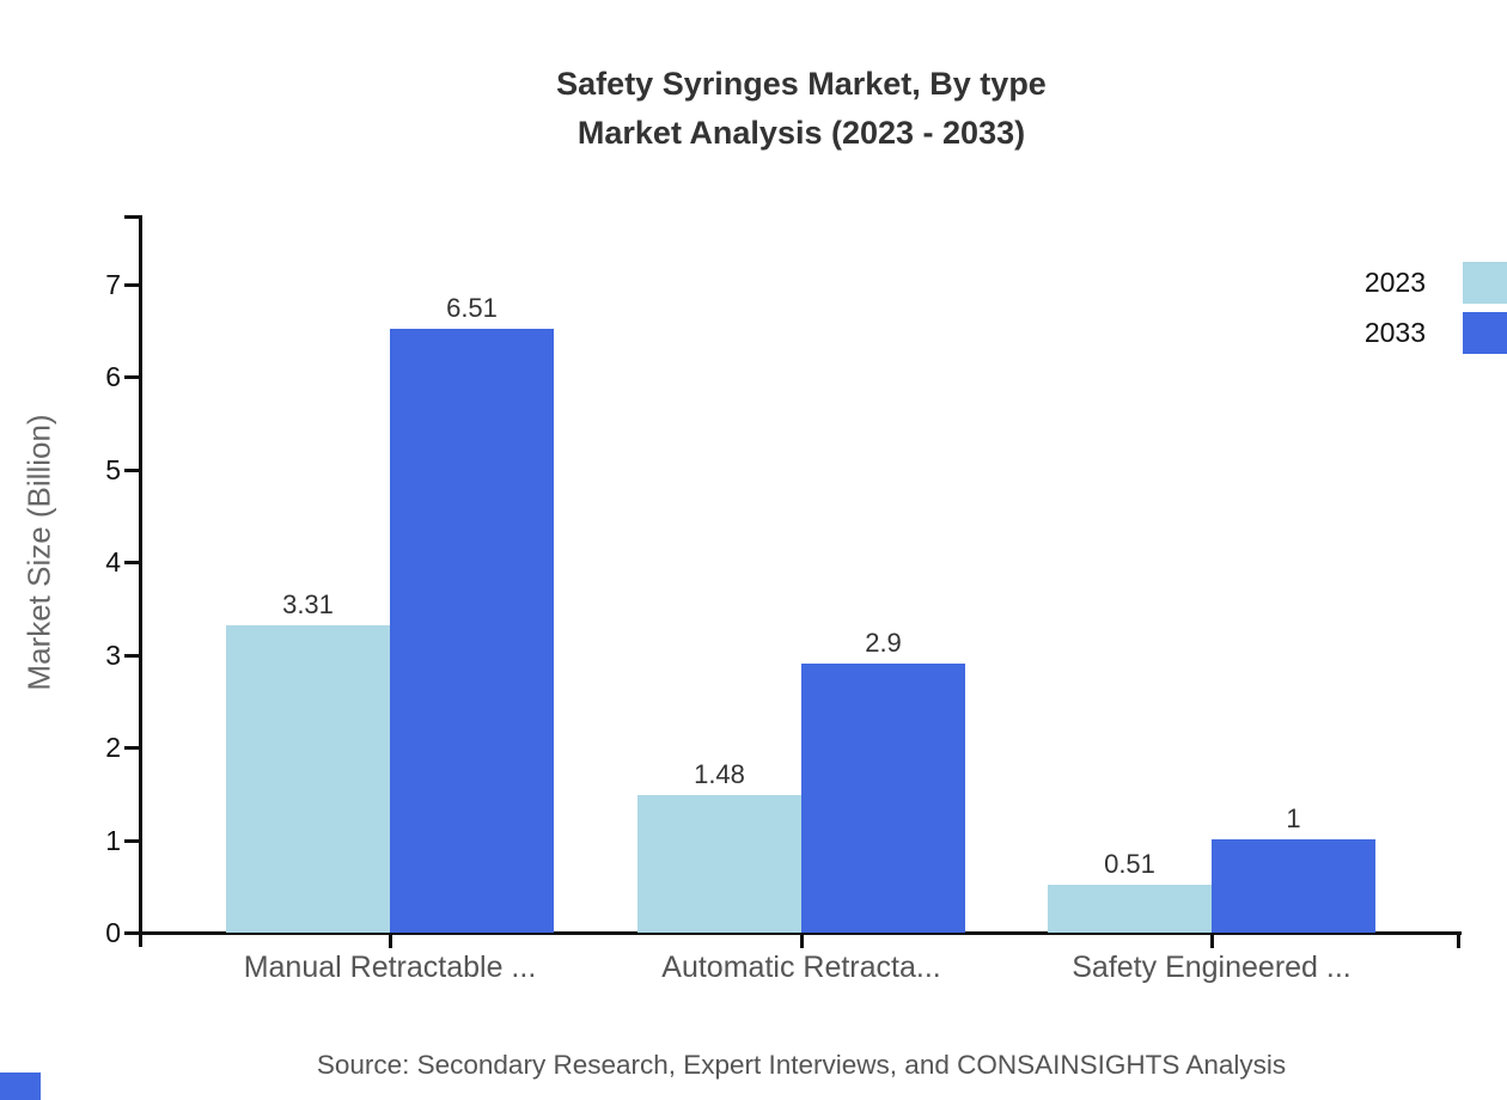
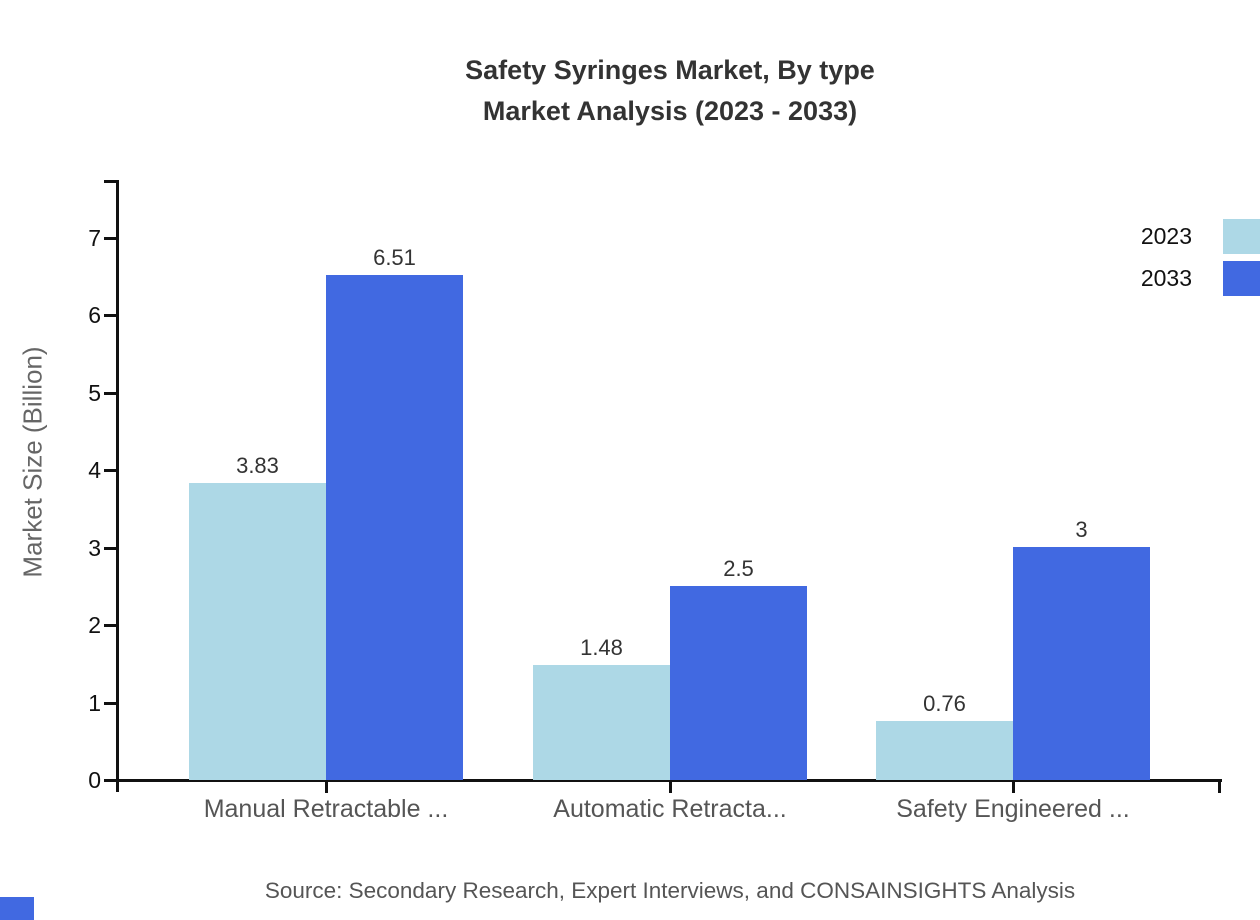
2023/Manual Retractable ...: 3.31 -> 3.83
2033/Automatic Retracta...: 2.9 -> 2.5
2023/Safety Engineered ...: 0.51 -> 0.76
2033/Safety Engineered ...: 1 -> 3
